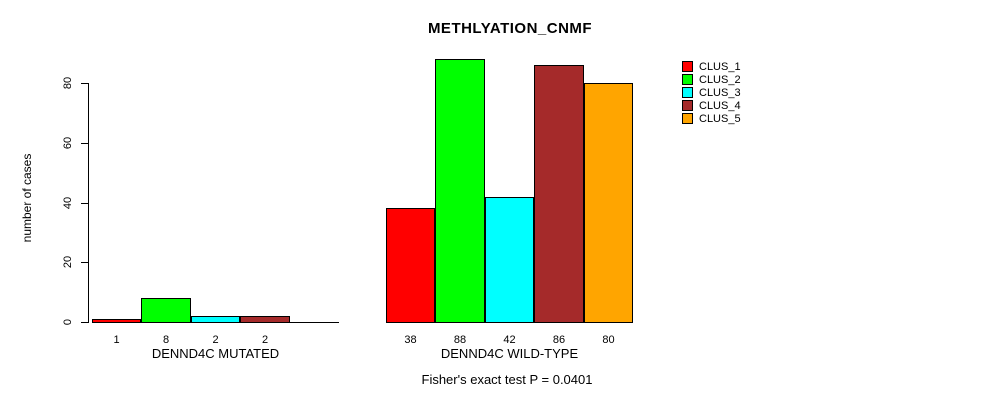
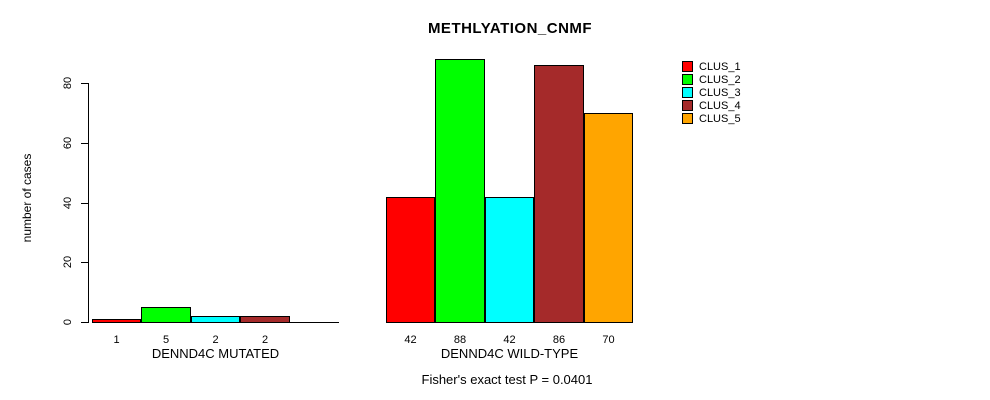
CLUS_2/DENND4C MUTATED: 8 -> 5
CLUS_1/DENND4C WILD-TYPE: 38 -> 42
CLUS_5/DENND4C WILD-TYPE: 80 -> 70
